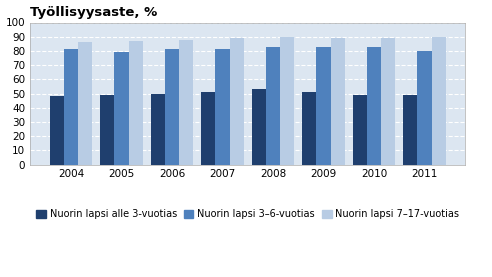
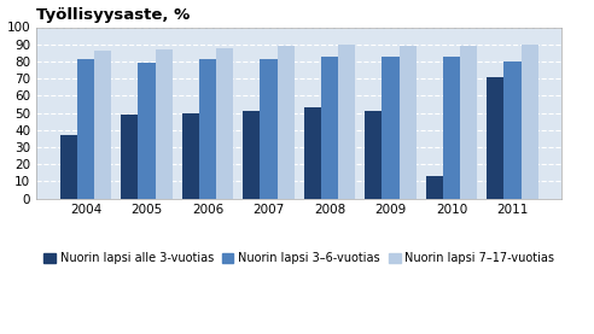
Nuorin lapsi alle 3-vuotias/2004: 48 -> 37
Nuorin lapsi alle 3-vuotias/2010: 49 -> 13
Nuorin lapsi alle 3-vuotias/2011: 49 -> 71
